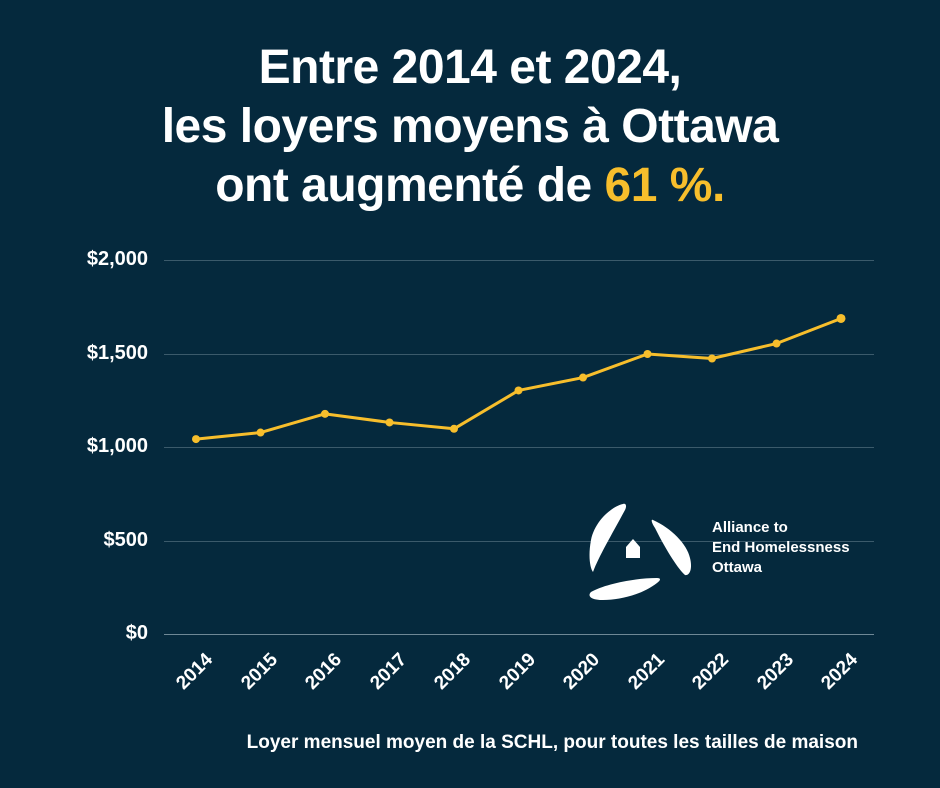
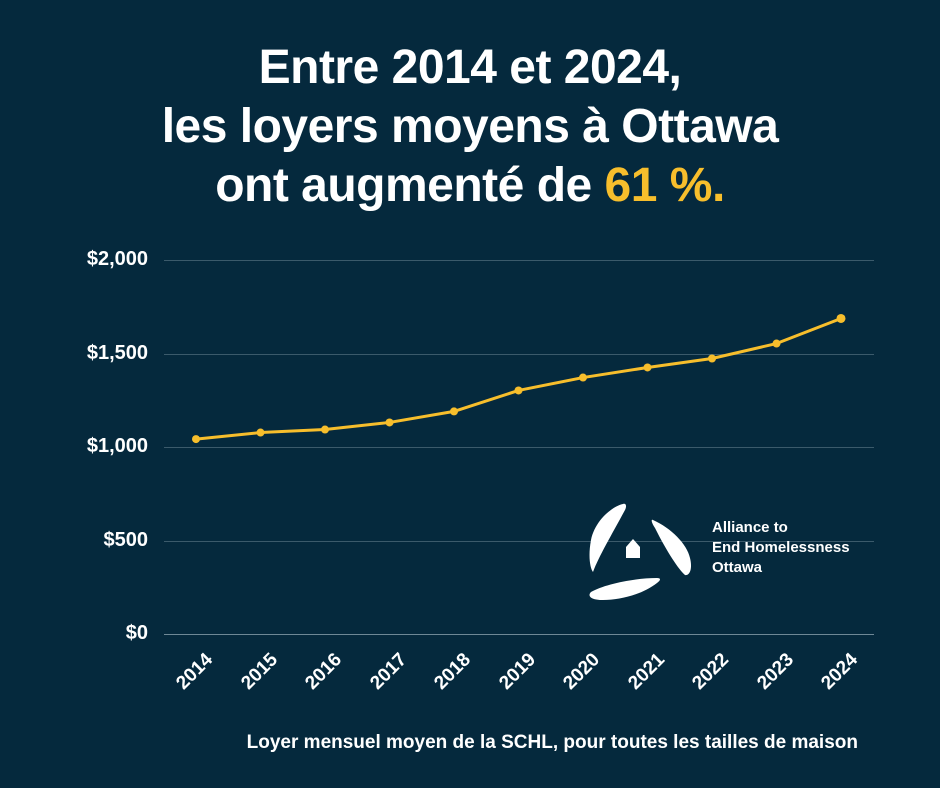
2016: $1180 -> $1100
2018: $1100 -> $1190
2021: $1500 -> $1430
